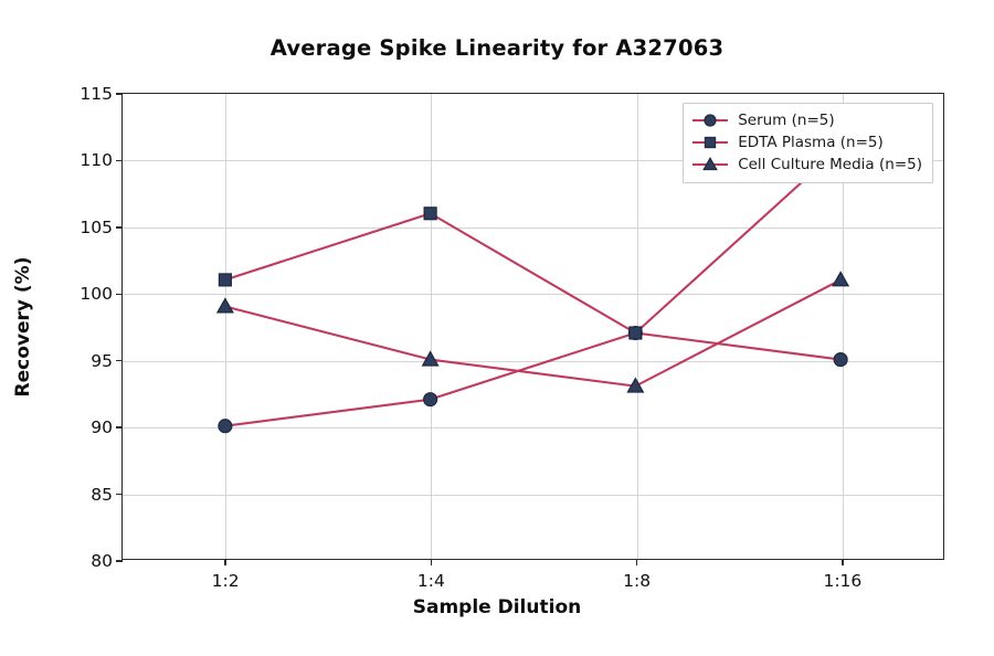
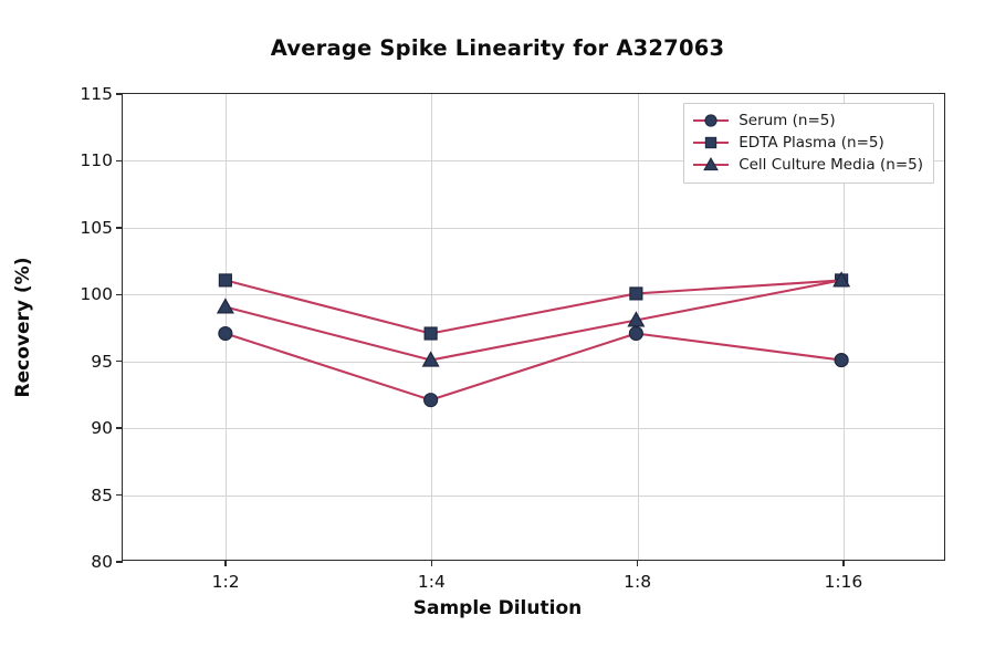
Serum (n=5)/1:2: 90 -> 97
EDTA Plasma (n=5)/1:4: 106 -> 97
EDTA Plasma (n=5)/1:8: 97 -> 100
Cell Culture Media (n=5)/1:8: 93 -> 98
EDTA Plasma (n=5)/1:16: 111 -> 101
